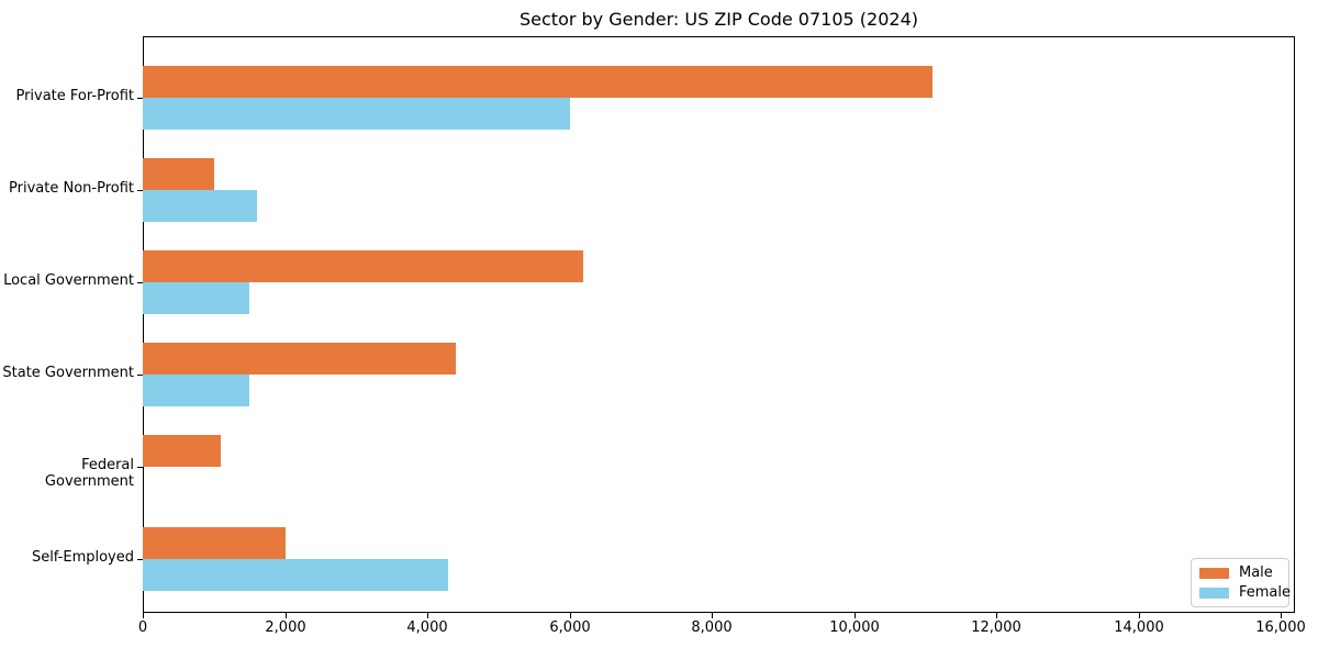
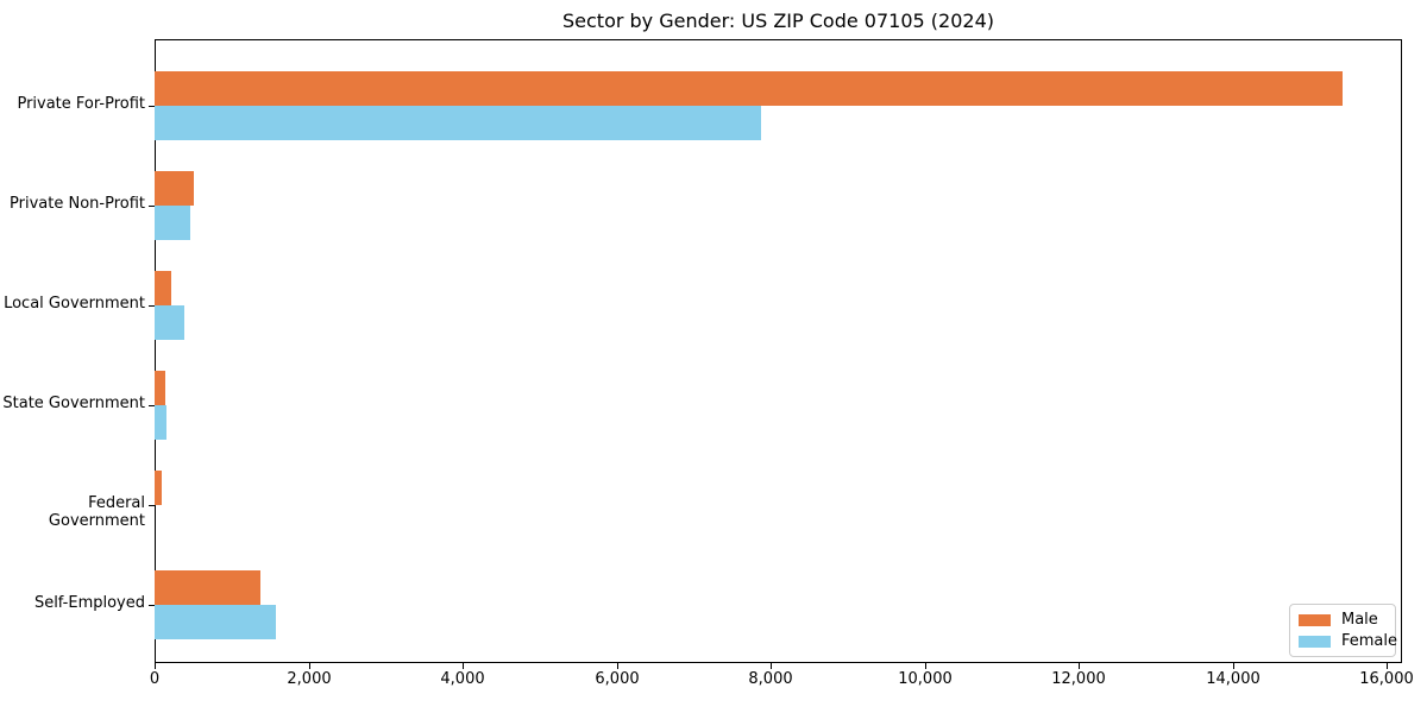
Male/Private For-Profit: 11100 -> 15400
Female/Private For-Profit: 6000 -> 7900
Male/Private Non-Profit: 1000 -> 500
Female/Private Non-Profit: 1600 -> 500
Male/Local Government: 6200 -> 200
Female/Local Government: 1500 -> 400
Male/State Government: 4400 -> 100
Female/State Government: 1500 -> 200
Male/Federal Government: 1100 -> 100
Male/Self-Employed: 2000 -> 1400
Female/Self-Employed: 4300 -> 1600
